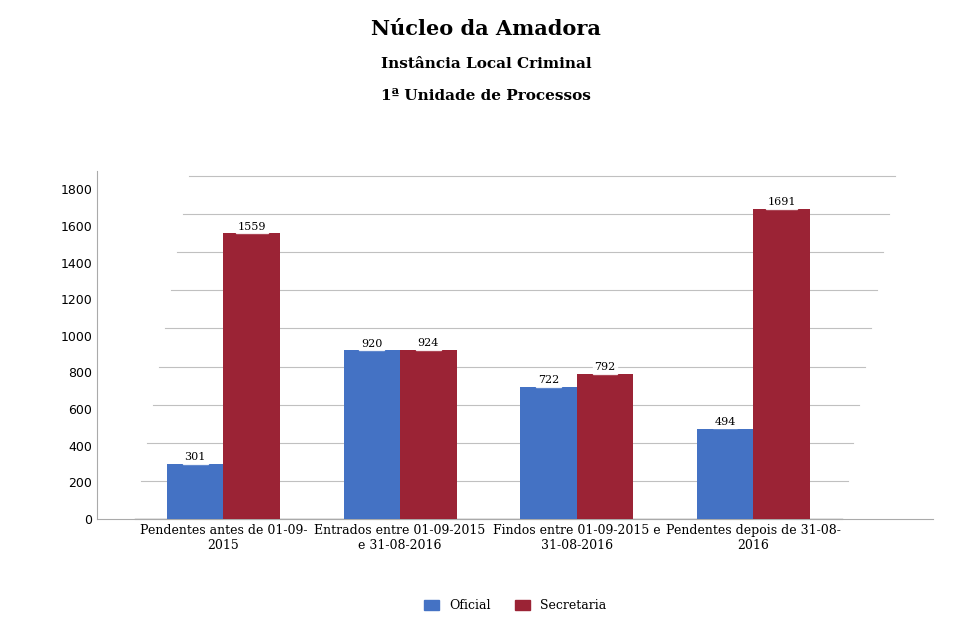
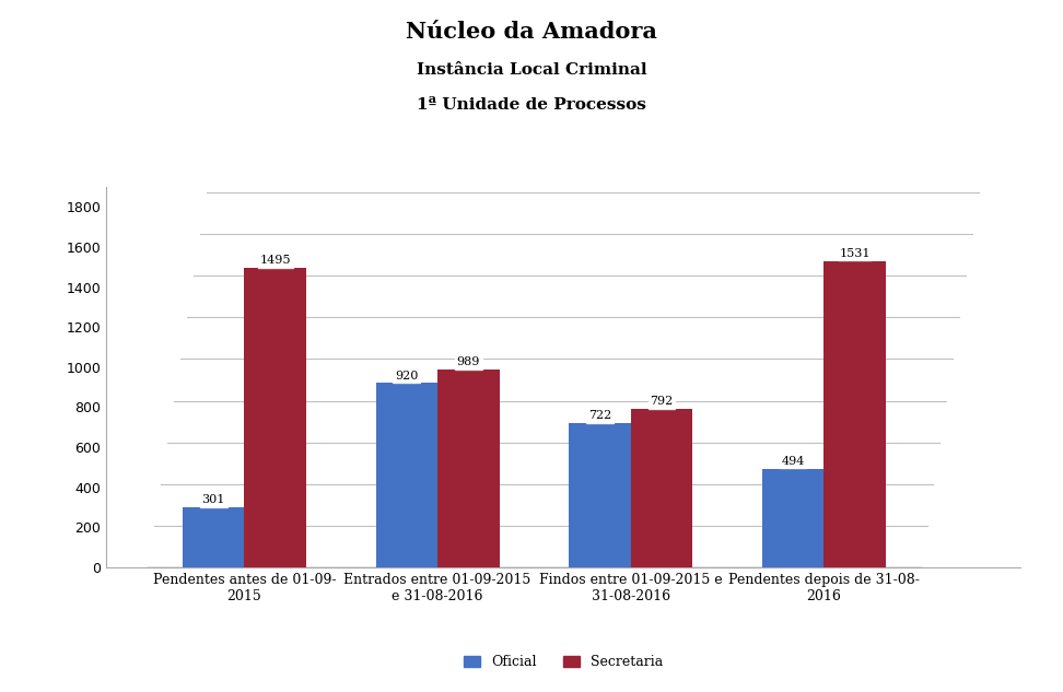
Secretaria/Pendentes antes de 01-09- 2015: 1559 -> 1495
Secretaria/Entrados entre 01-09-2015 e 31-08-2016: 924 -> 989
Secretaria/Pendentes depois de 31-08- 2016: 1691 -> 1531
